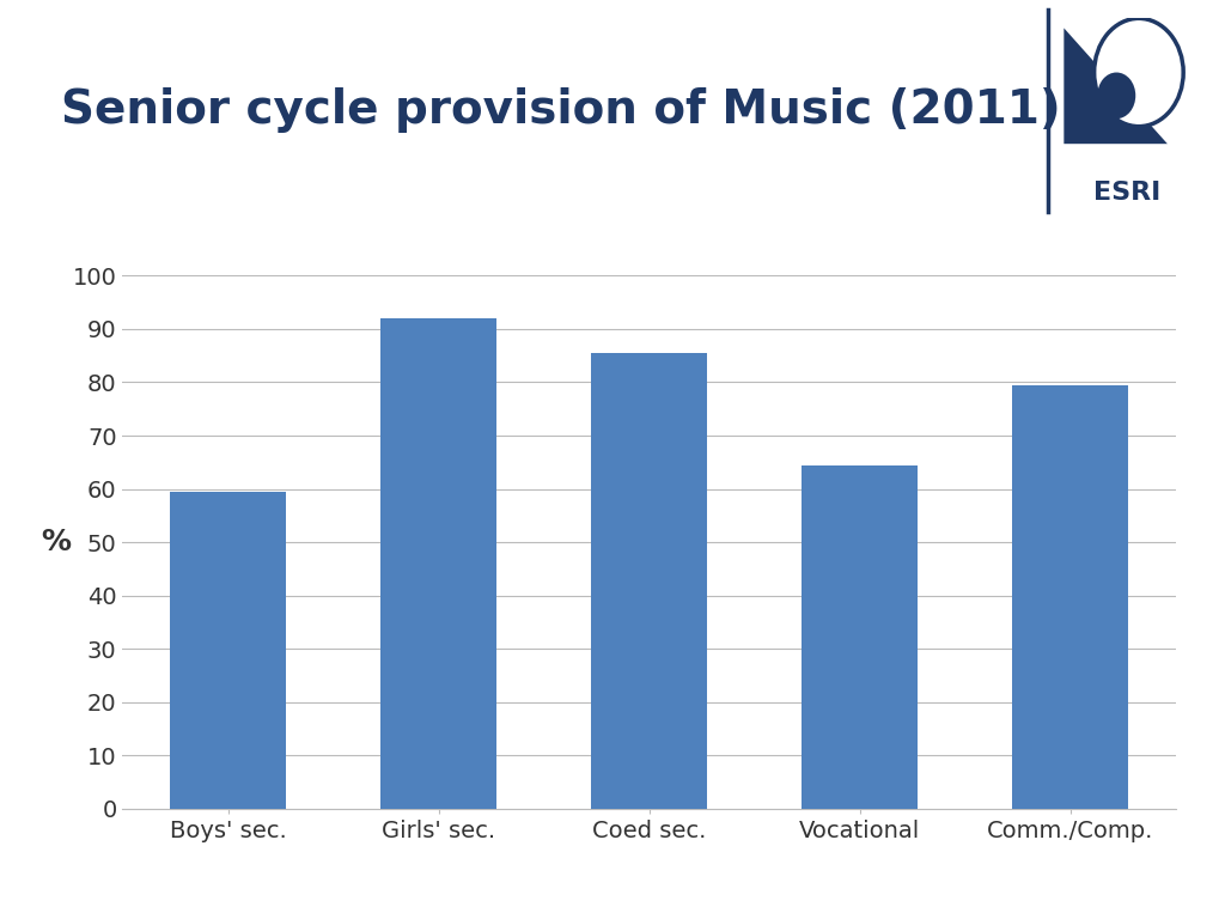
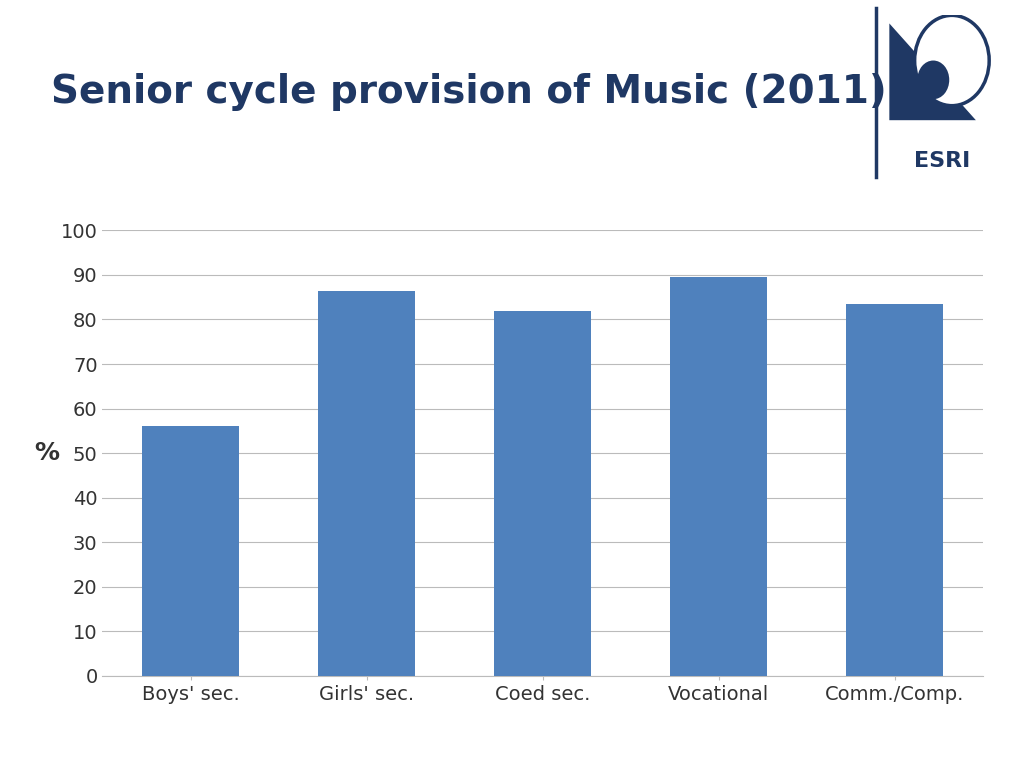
Boys' sec.: 59.5 -> 56.0
Girls' sec.: 92.0 -> 86.5
Coed sec.: 85.5 -> 82.0
Vocational: 64.5 -> 89.5
Comm./Comp.: 79.5 -> 83.5
